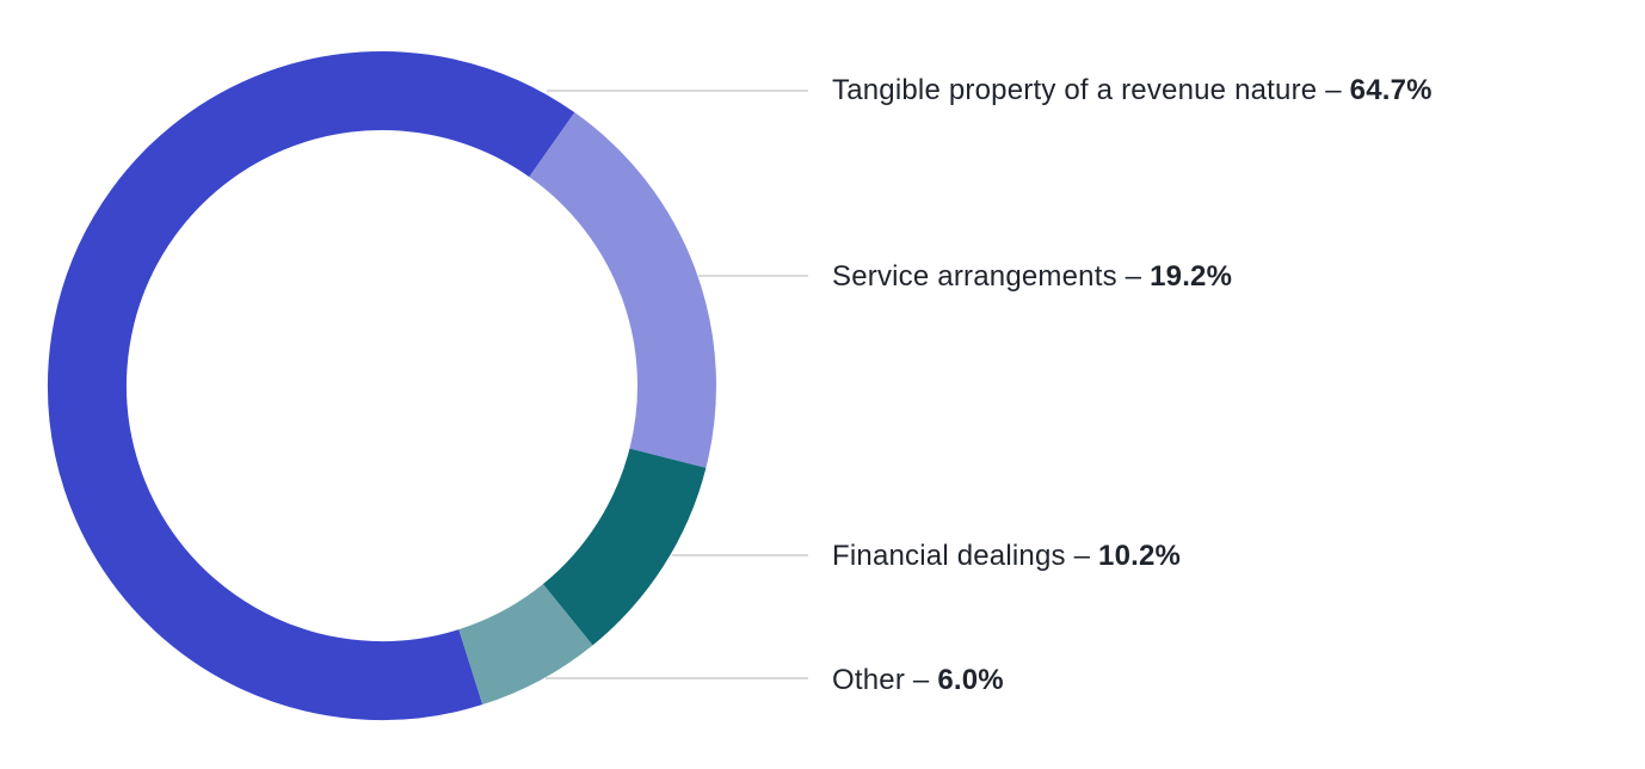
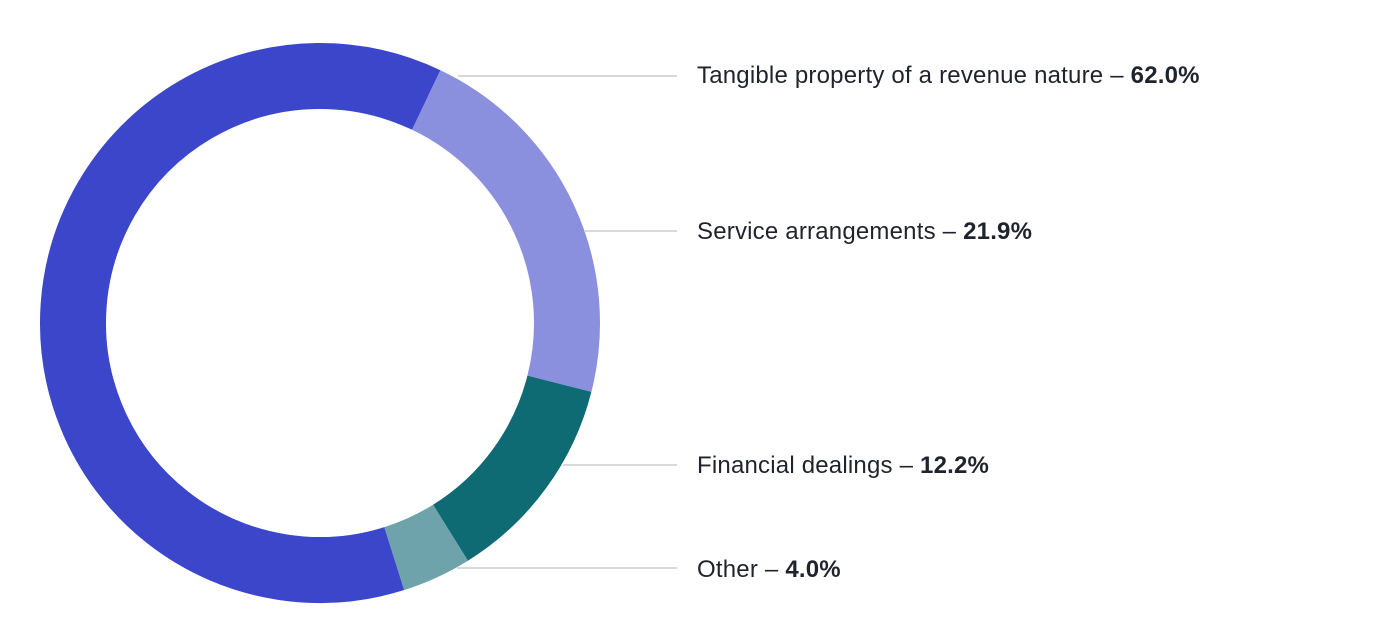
Tangible property of a revenue nature: 64.7% -> 62.0%
Service arrangements: 19.2% -> 21.9%
Financial dealings: 10.2% -> 12.2%
Other: 6.0% -> 4.0%
